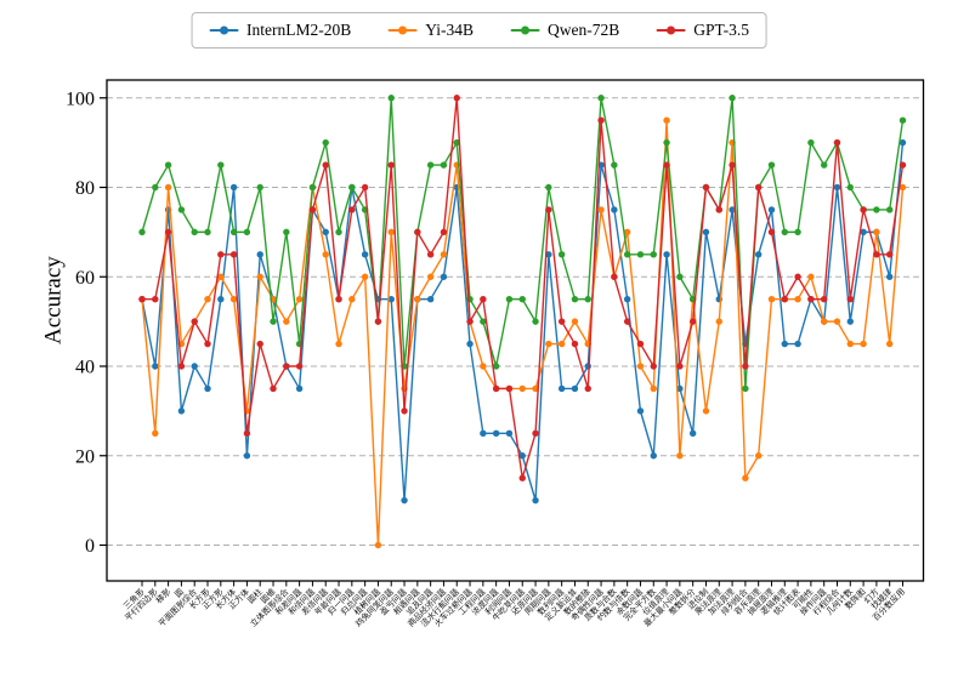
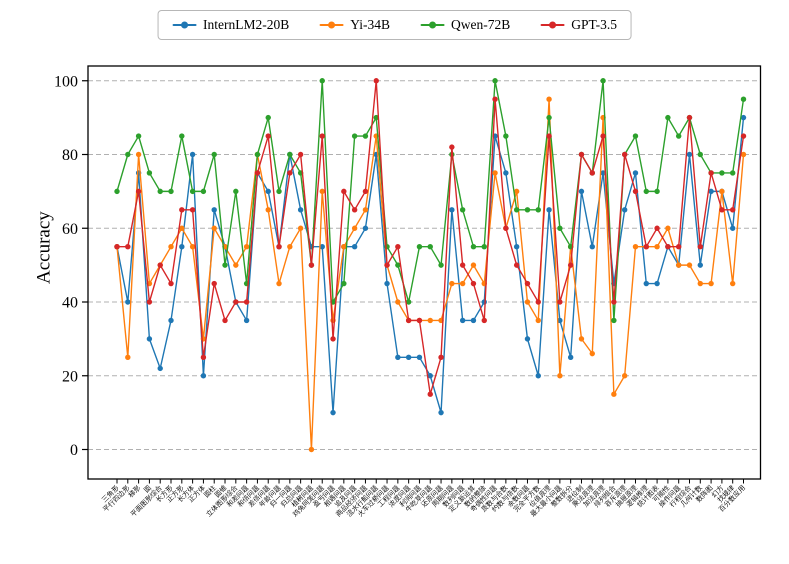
InternLM2-20B/平面图形综合: 40 -> 22
Qwen-72B/相遇问题: 70 -> 45
GPT-3.5/周期问题: 75 -> 82
Yi-34B/乘法原理: 50 -> 26
